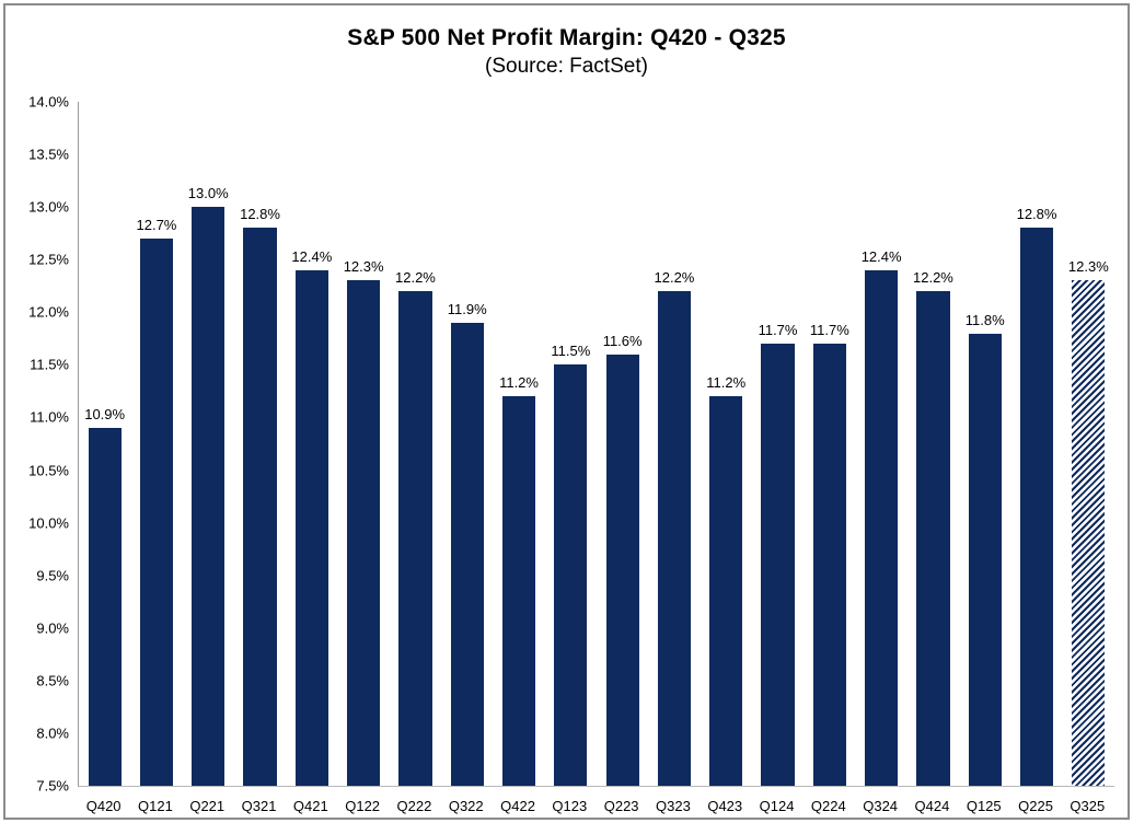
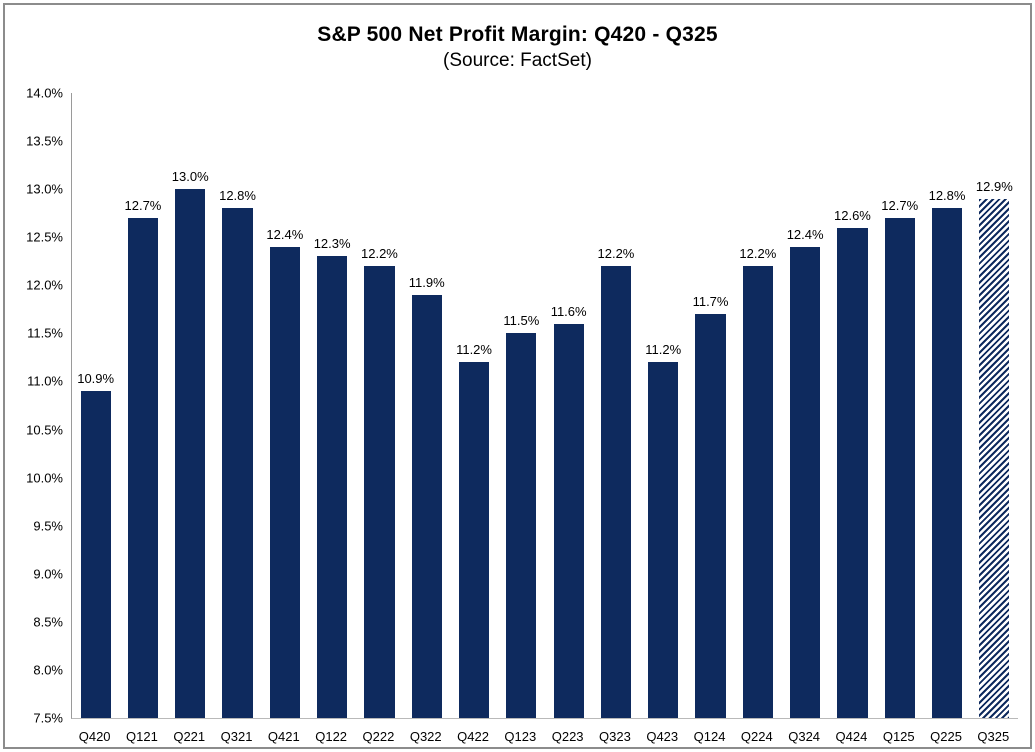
Q224: 11.7% -> 12.2%
Q424: 12.2% -> 12.6%
Q125: 11.8% -> 12.7%
Q325: 12.3% -> 12.9%
